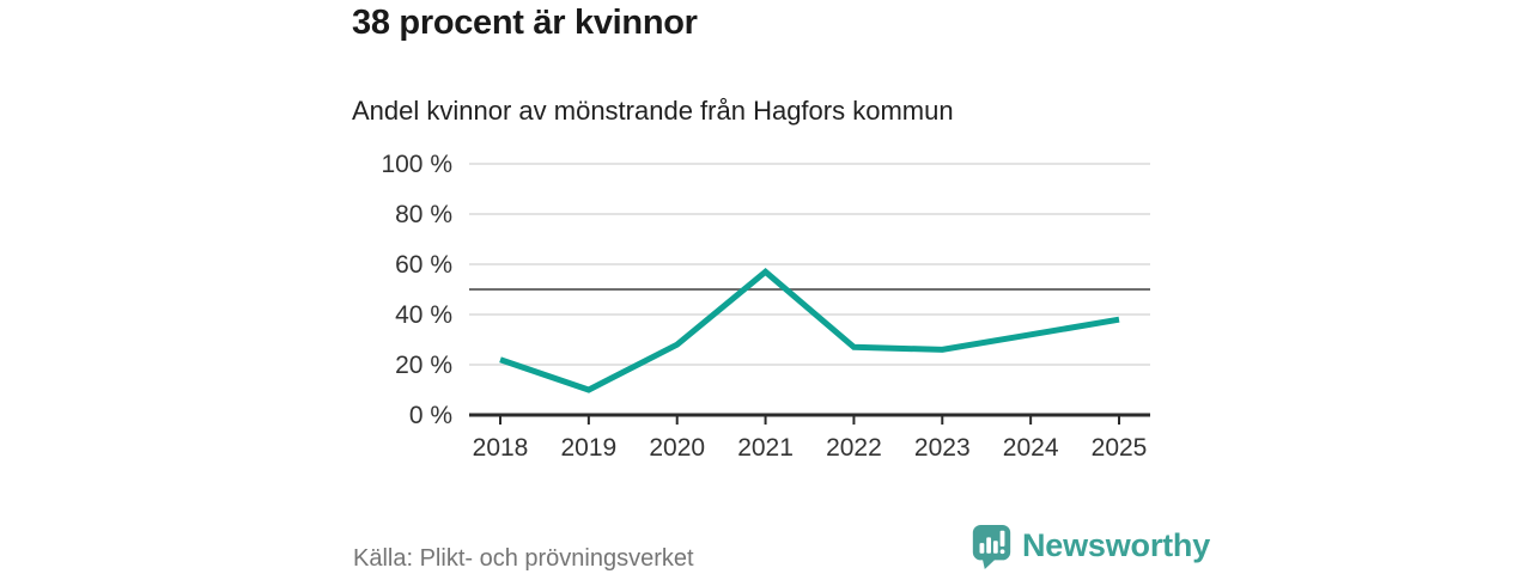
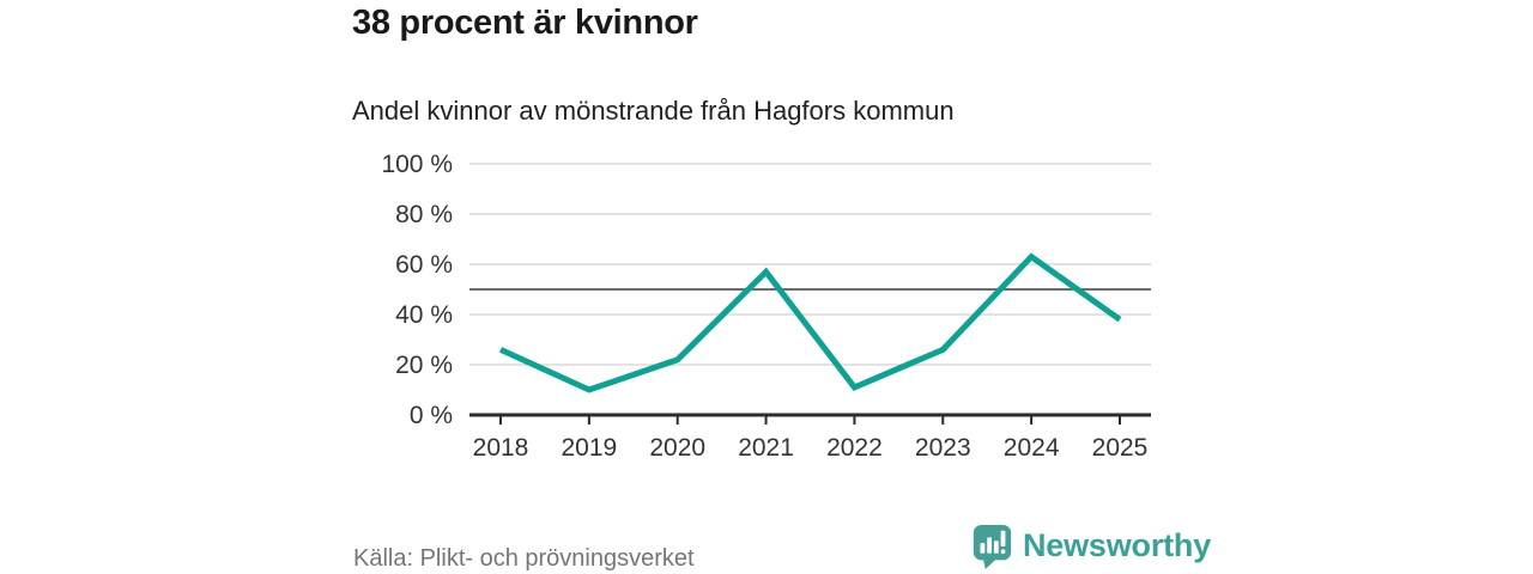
2018: 22% -> 26%
2020: 28% -> 22%
2022: 27% -> 11%
2024: 32% -> 63%
